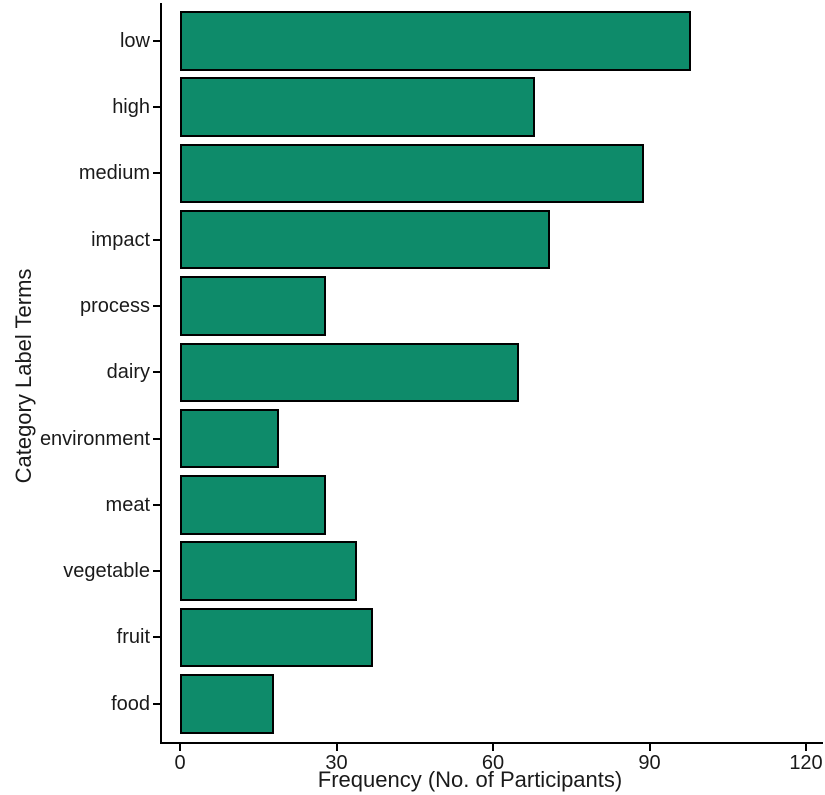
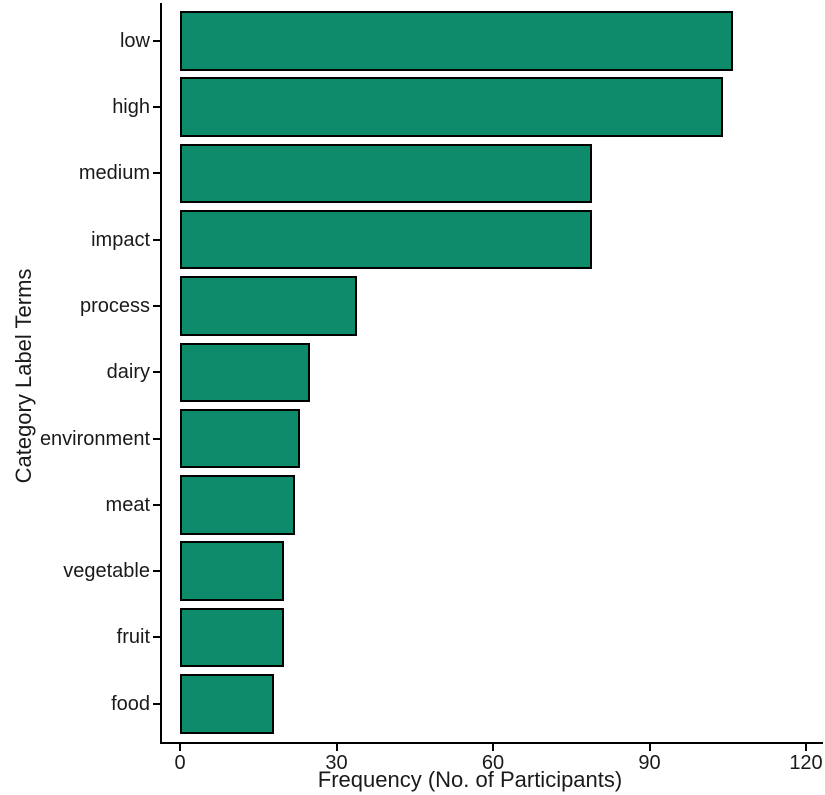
low: 98 -> 106
high: 68 -> 104
medium: 89 -> 79
impact: 71 -> 79
process: 28 -> 34
dairy: 65 -> 25
environment: 19 -> 23
meat: 28 -> 22
vegetable: 34 -> 20
fruit: 37 -> 20
